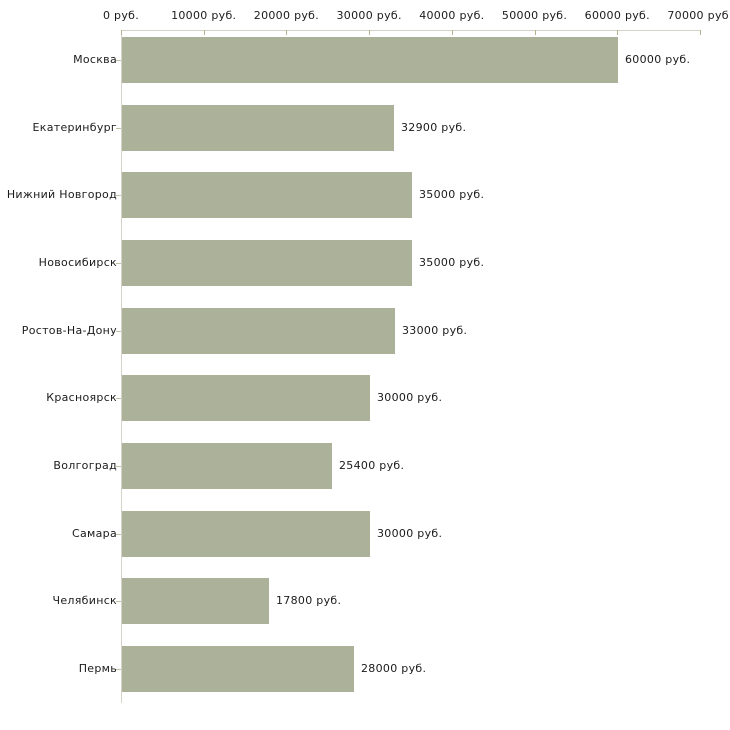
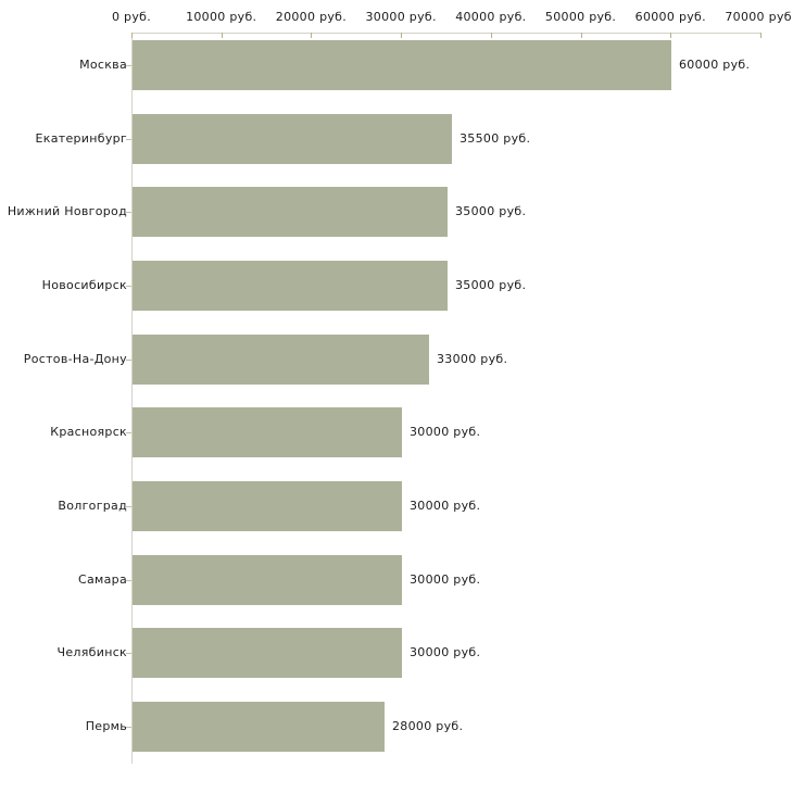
Екатеринбург: 32900 -> 35500
Волгоград: 25400 -> 30000
Челябинск: 17800 -> 30000
